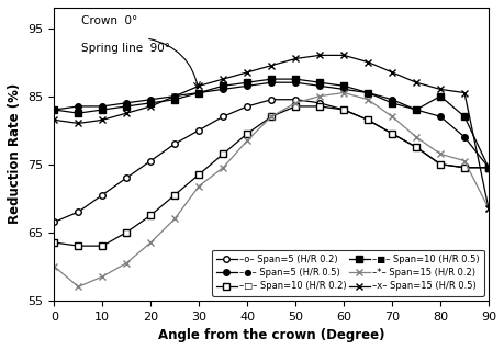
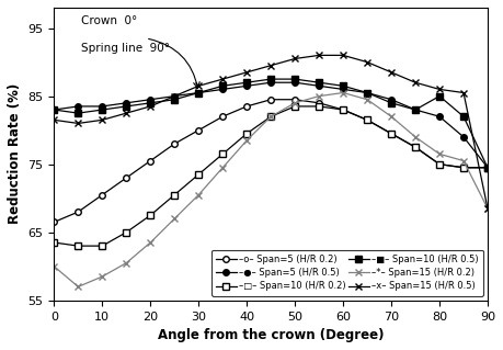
–*– Span=15 (H/R 0.2)/30: 71.8 -> 70.5
